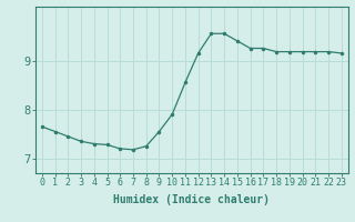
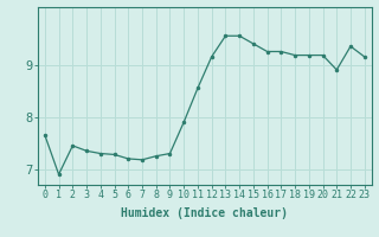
1: 7.55 -> 6.90
9: 7.55 -> 7.30
21: 9.18 -> 8.90
22: 9.18 -> 9.35
